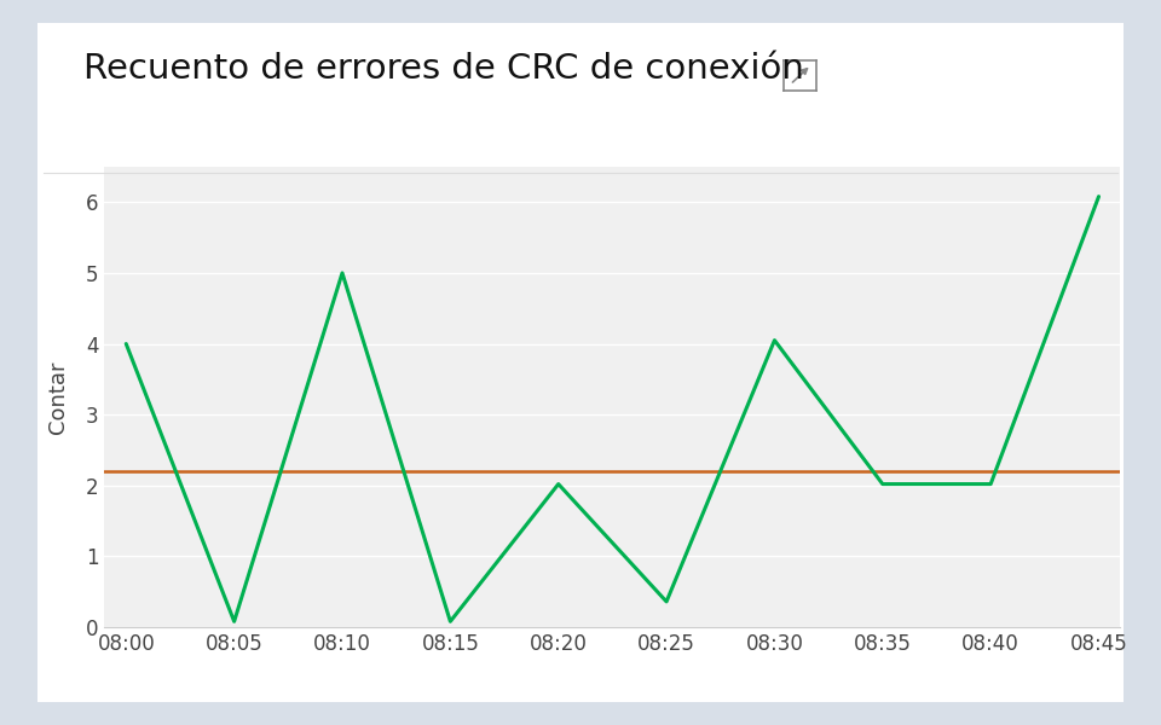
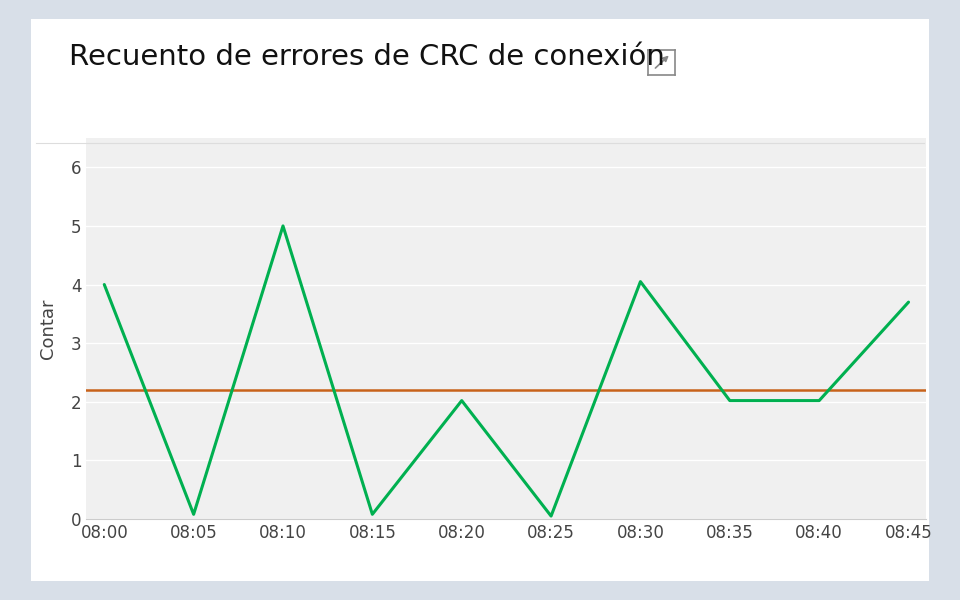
08:25: 0.36 -> 0.05
08:45: 6.08 -> 3.70
